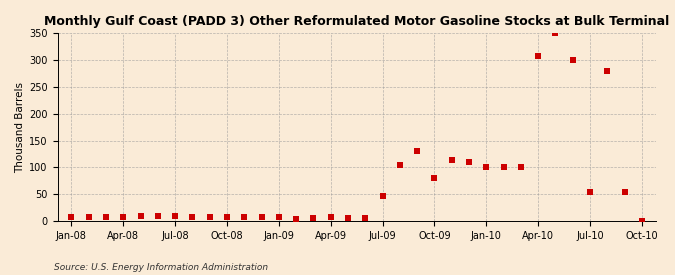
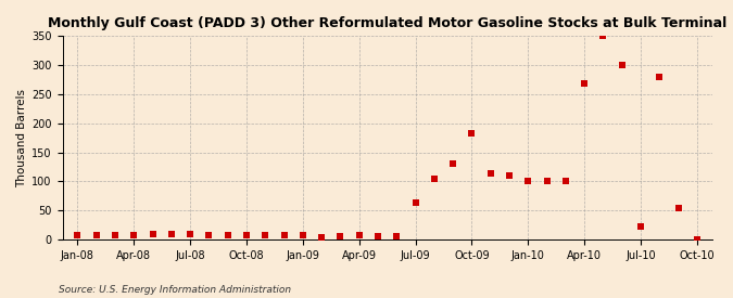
Jul-09: 47 -> 64
Oct-09: 80 -> 182
Apr-10: 308 -> 268
Jul-10: 55 -> 22
